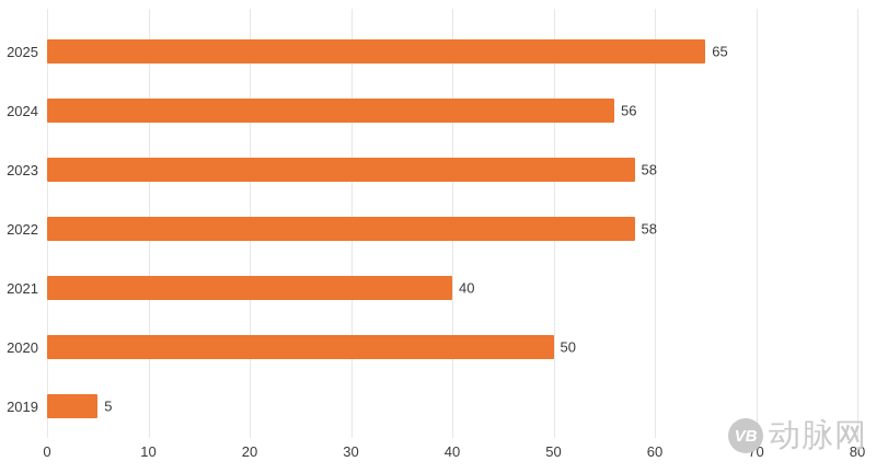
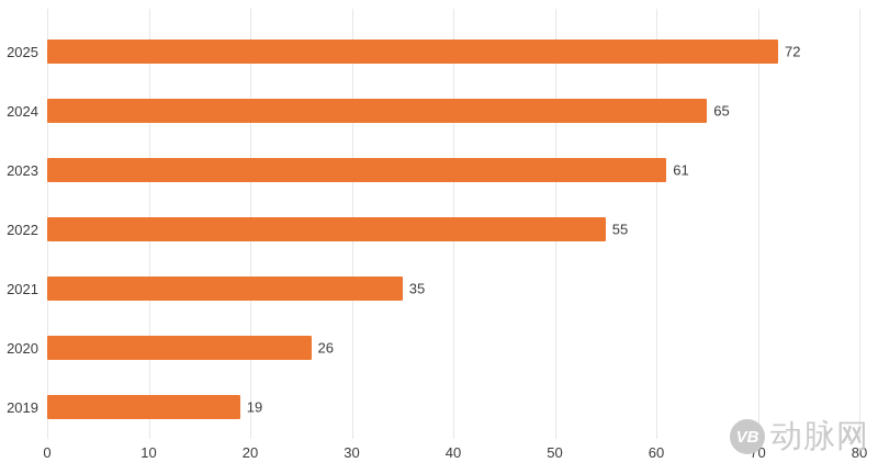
2025: 65 -> 72
2024: 56 -> 65
2023: 58 -> 61
2022: 58 -> 55
2021: 40 -> 35
2020: 50 -> 26
2019: 5 -> 19
